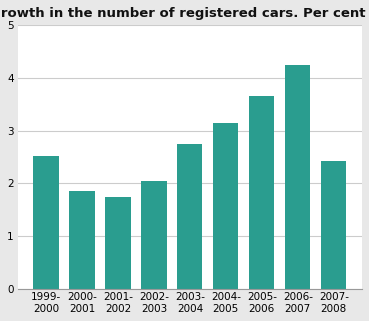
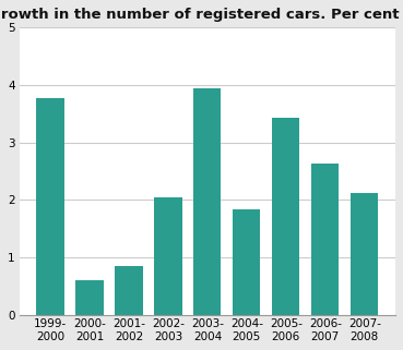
1999- 2000: 2.52 -> 3.78
2000- 2001: 1.86 -> 0.60
2001- 2002: 1.75 -> 0.86
2003- 2004: 2.75 -> 3.94
2004- 2005: 3.15 -> 1.84
2005- 2006: 3.65 -> 3.44
2006- 2007: 4.25 -> 2.64
2007- 2008: 2.42 -> 2.12
